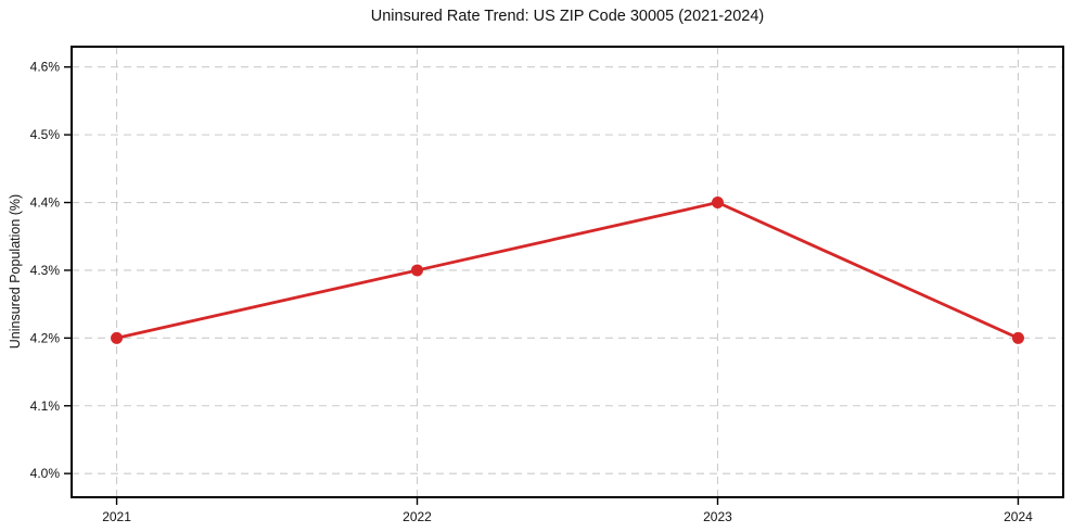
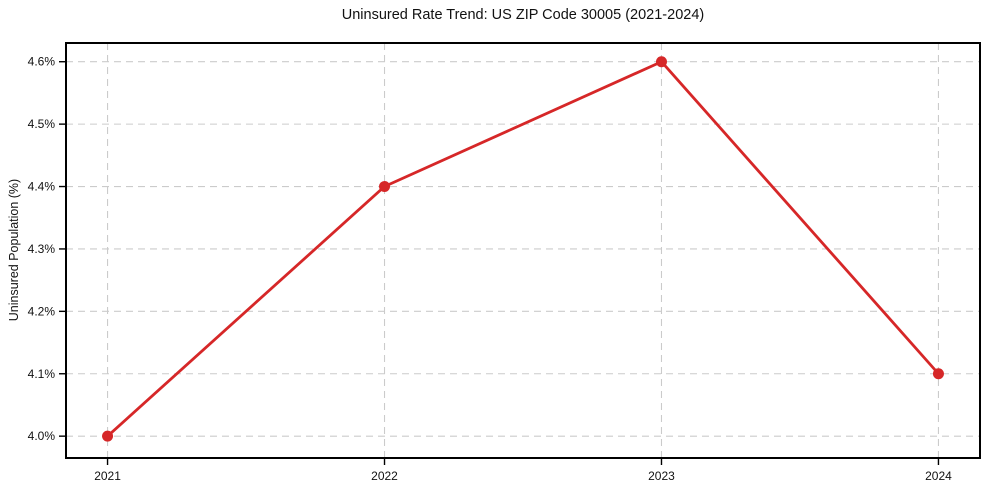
2021: 4.2% -> 4.0%
2022: 4.3% -> 4.4%
2023: 4.4% -> 4.6%
2024: 4.2% -> 4.1%
